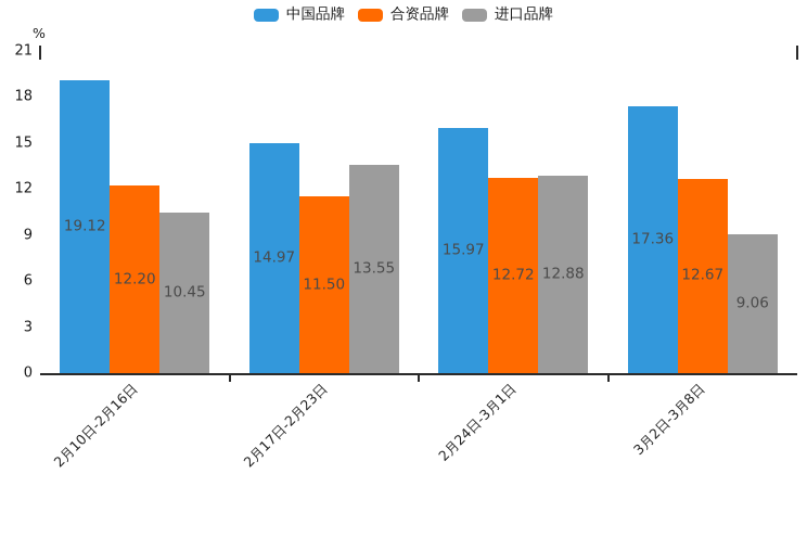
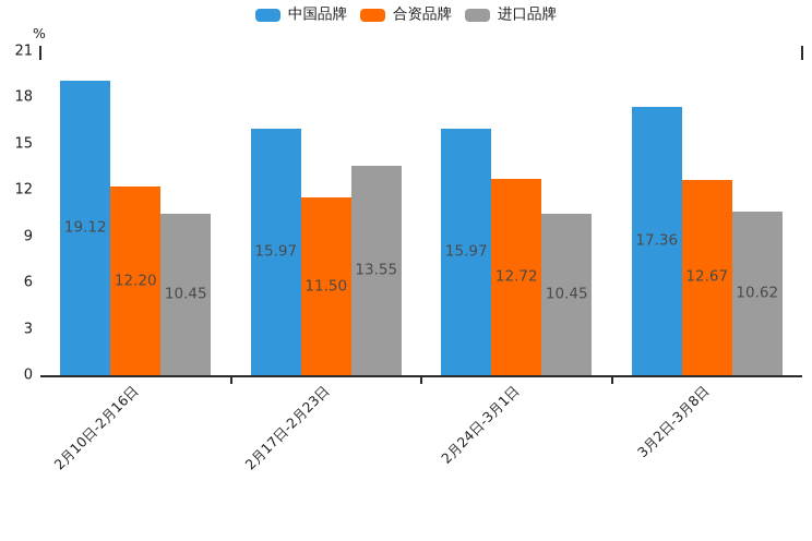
中国品牌/2月17日-2月23日: 14.97 -> 15.97
进口品牌/2月24日-3月1日: 12.88 -> 10.45
进口品牌/3月2日-3月8日: 9.06 -> 10.62
